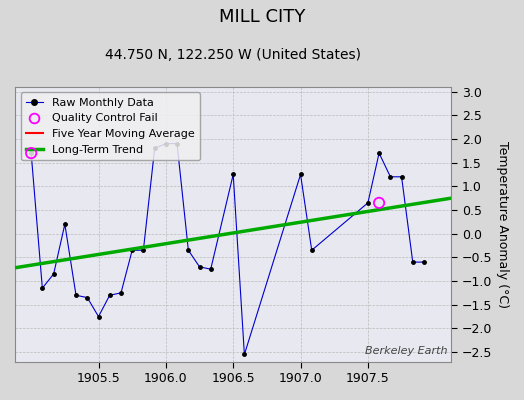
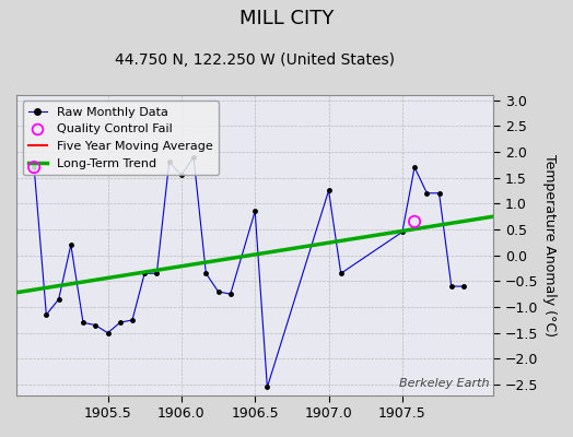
Raw Monthly Data/1905.5: -1.75 -> -1.50
Raw Monthly Data/1906.0: 1.90 -> 1.55
Raw Monthly Data/1906.5: 1.25 -> 0.85
Raw Monthly Data/1907.5: 0.65 -> 0.45
